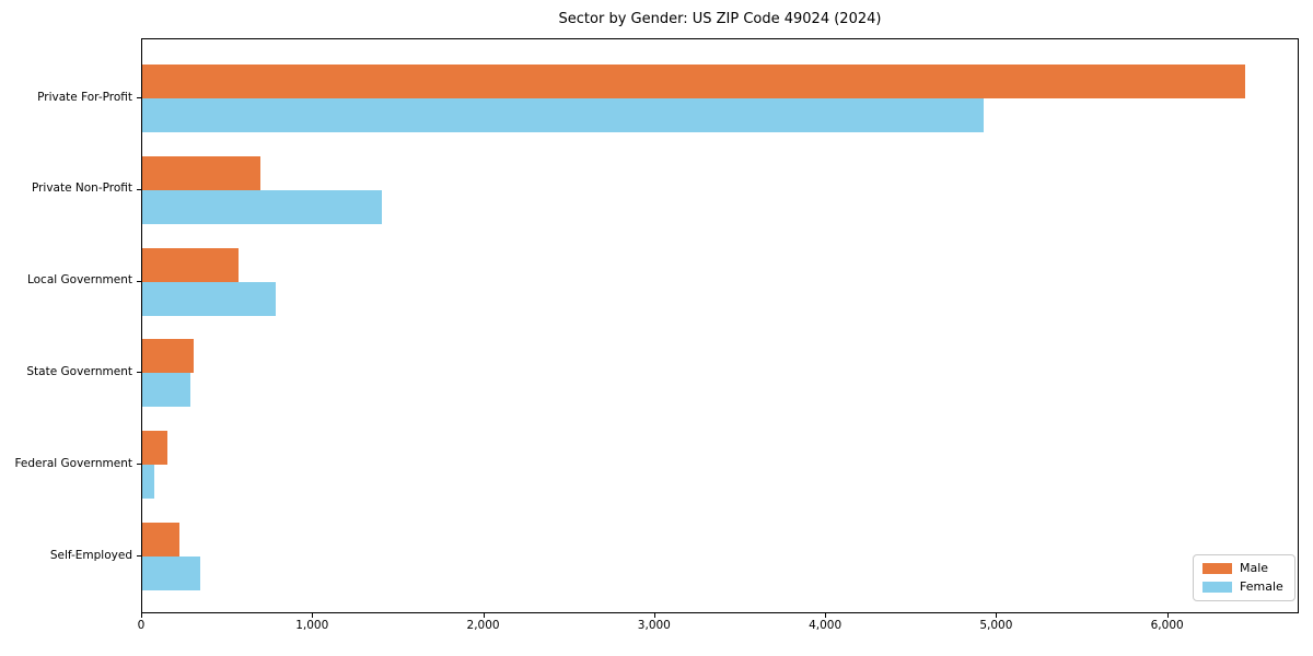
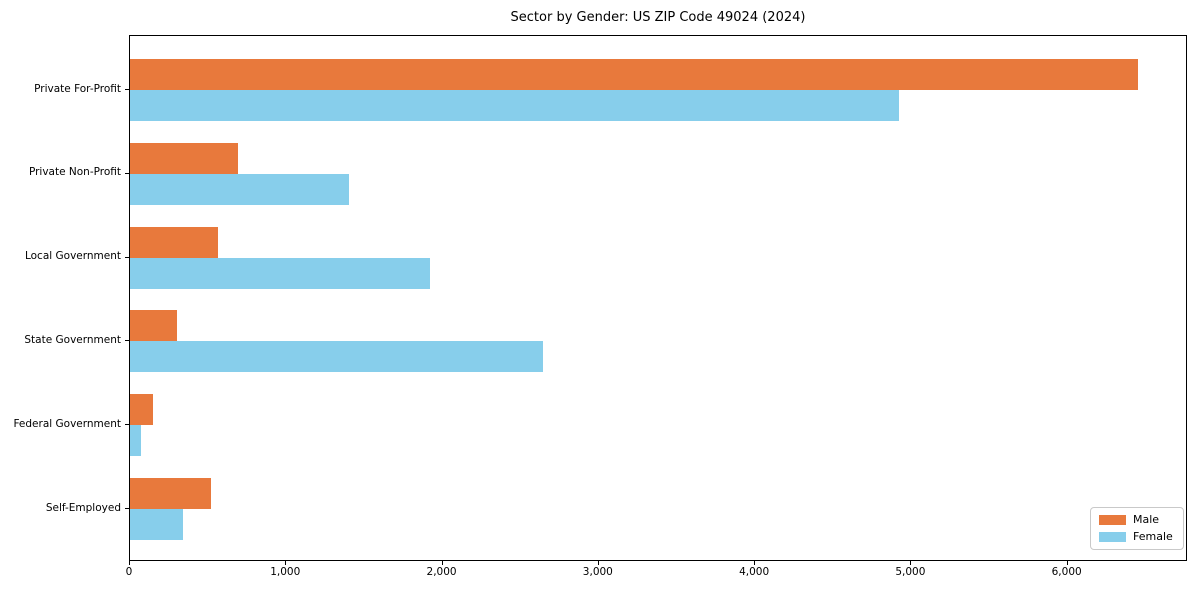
Female/Local Government: 780 -> 1920
Female/State Government: 280 -> 2640
Male/Self-Employed: 220 -> 520
